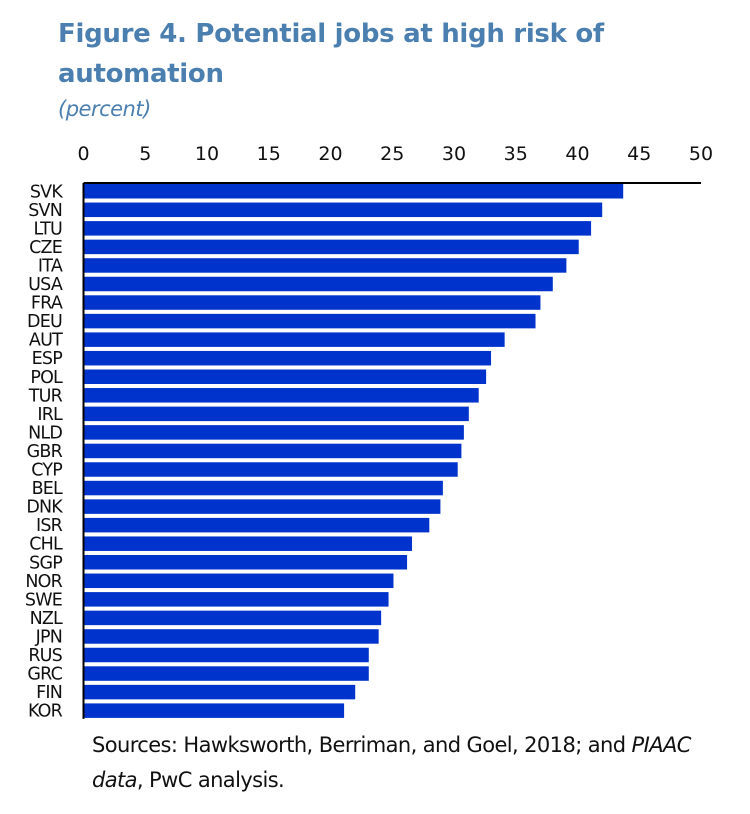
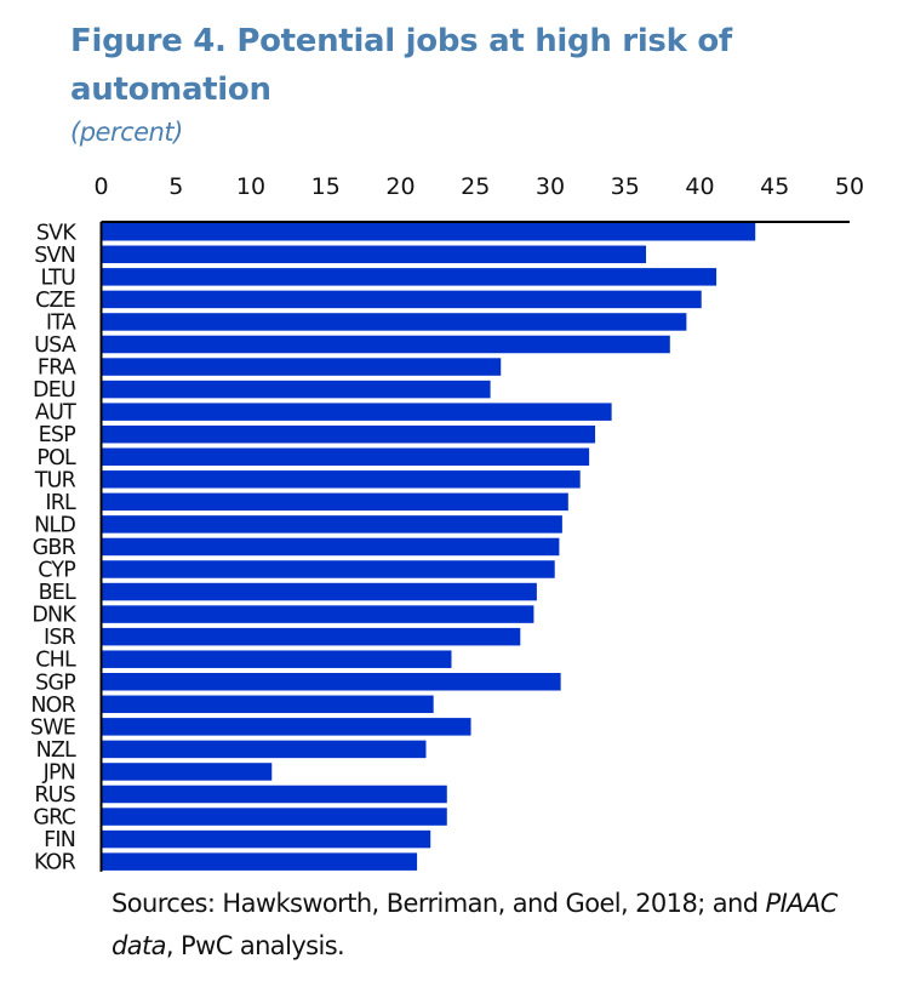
SVN: 42.0 -> 36.4
FRA: 37.0 -> 26.7
DEU: 36.6 -> 26.0
CHL: 26.6 -> 23.4
SGP: 26.2 -> 30.7
NOR: 25.1 -> 22.2
NZL: 24.1 -> 21.7
JPN: 23.9 -> 11.4
